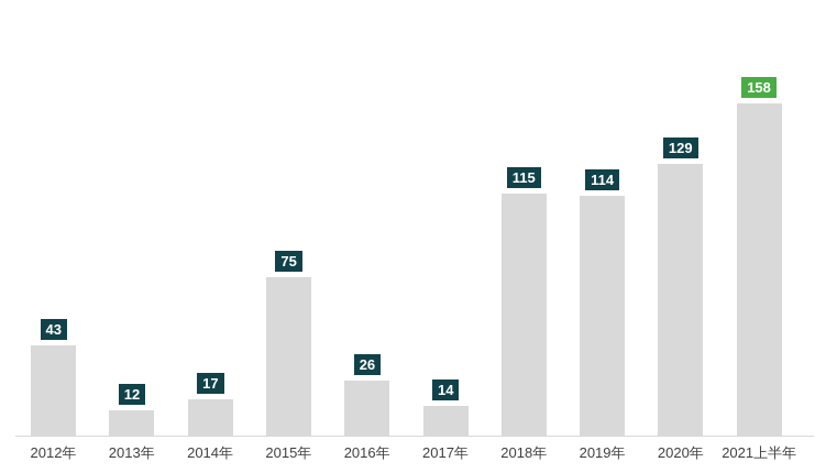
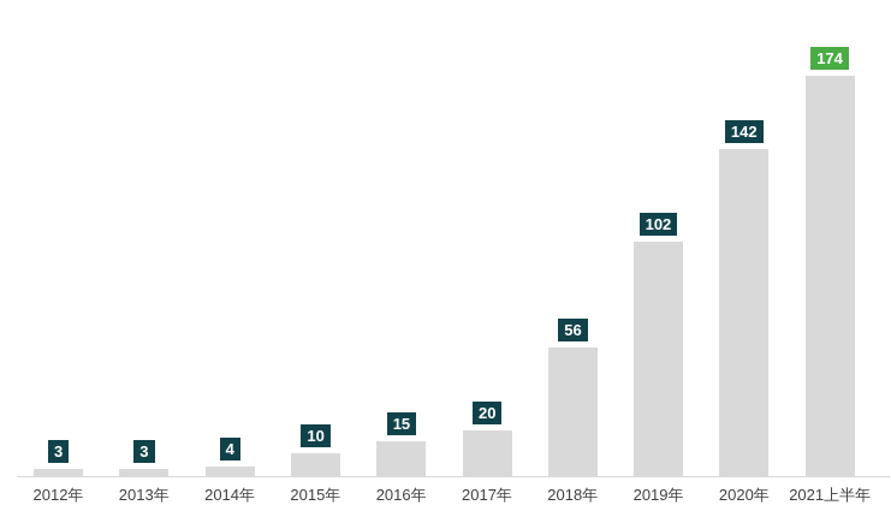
2012年: 43 -> 3
2013年: 12 -> 3
2014年: 17 -> 4
2015年: 75 -> 10
2016年: 26 -> 15
2017年: 14 -> 20
2018年: 115 -> 56
2019年: 114 -> 102
2020年: 129 -> 142
2021上半年: 158 -> 174
